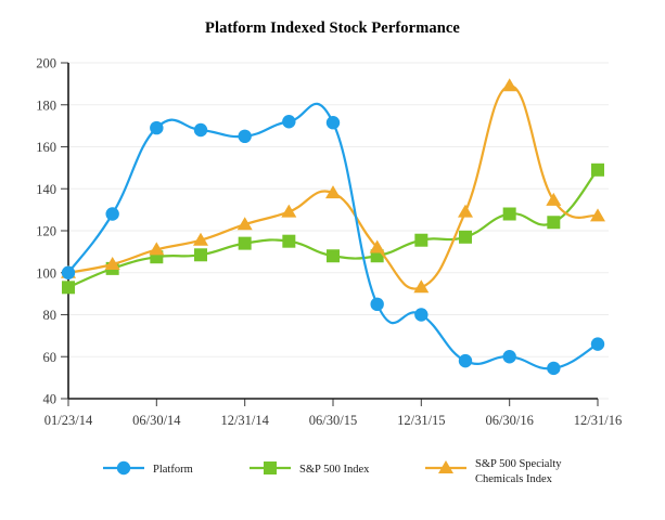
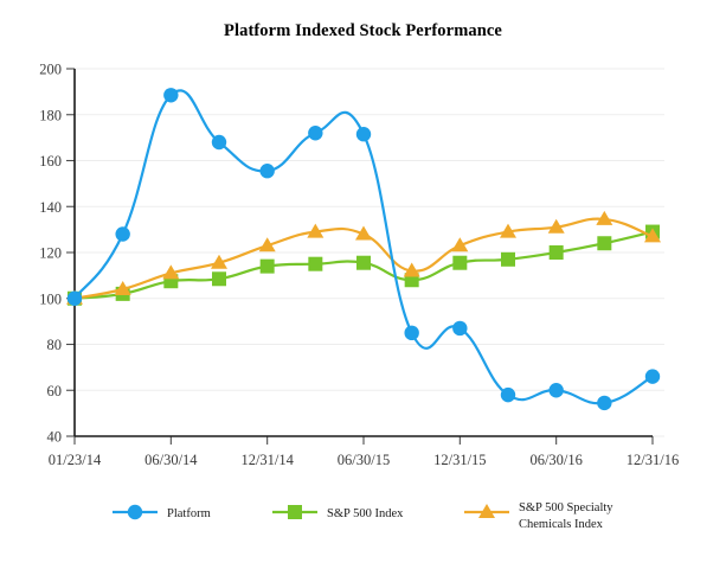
S&P 500 Index/01/23/14: 93 -> 100
Platform/06/30/14: 169 -> 188
Platform/12/31/14: 165 -> 156
S&P 500 Index/06/30/15: 108 -> 116
S&P 500 Specialty Chemicals Index/06/30/15: 138 -> 128
Platform/12/31/15: 80 -> 87
S&P 500 Specialty Chemicals Index/12/31/15: 93 -> 123
S&P 500 Index/06/30/16: 128 -> 120
S&P 500 Specialty Chemicals Index/06/30/16: 189 -> 131
S&P 500 Index/12/31/16: 149 -> 129
